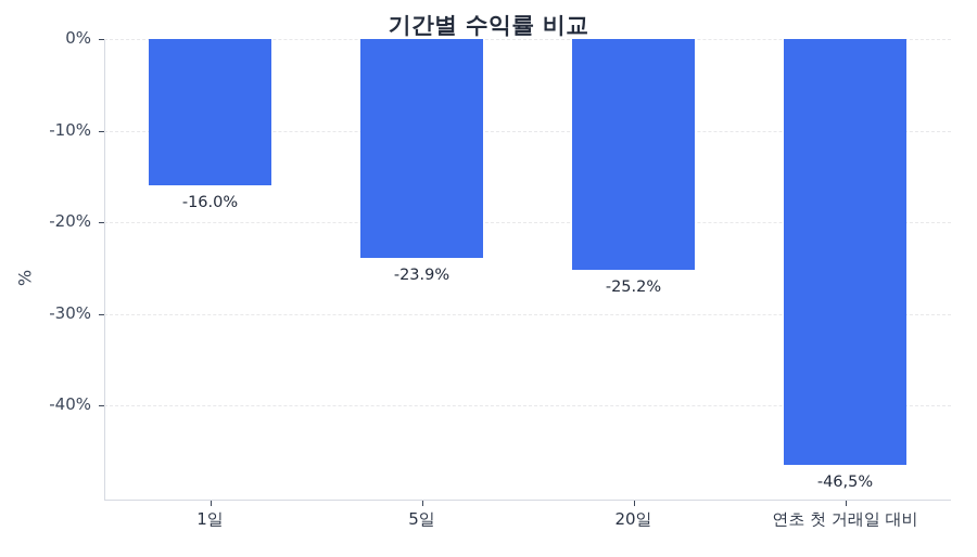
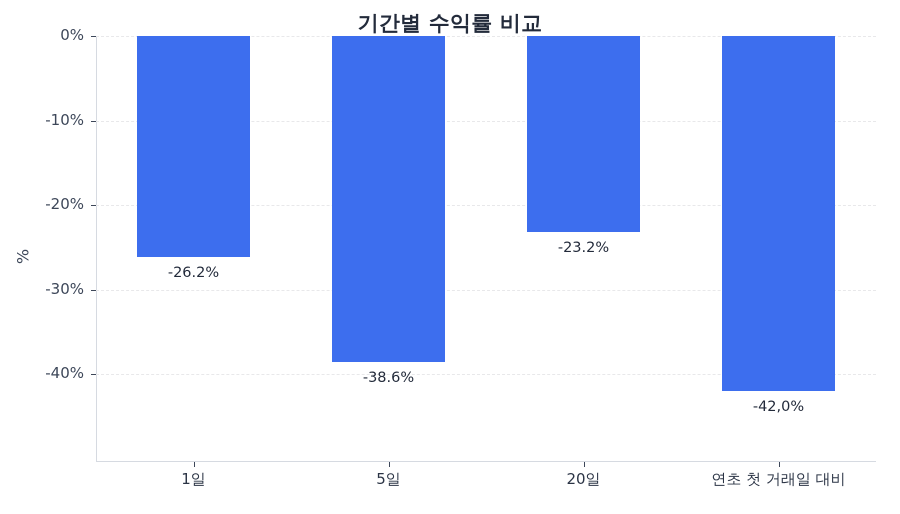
1일: -16.0% -> -26.2%
5일: -23.9% -> -38.6%
20일: -25.2% -> -23.2%
연초 첫 거래일 대비: -46,5% -> -42,0%
